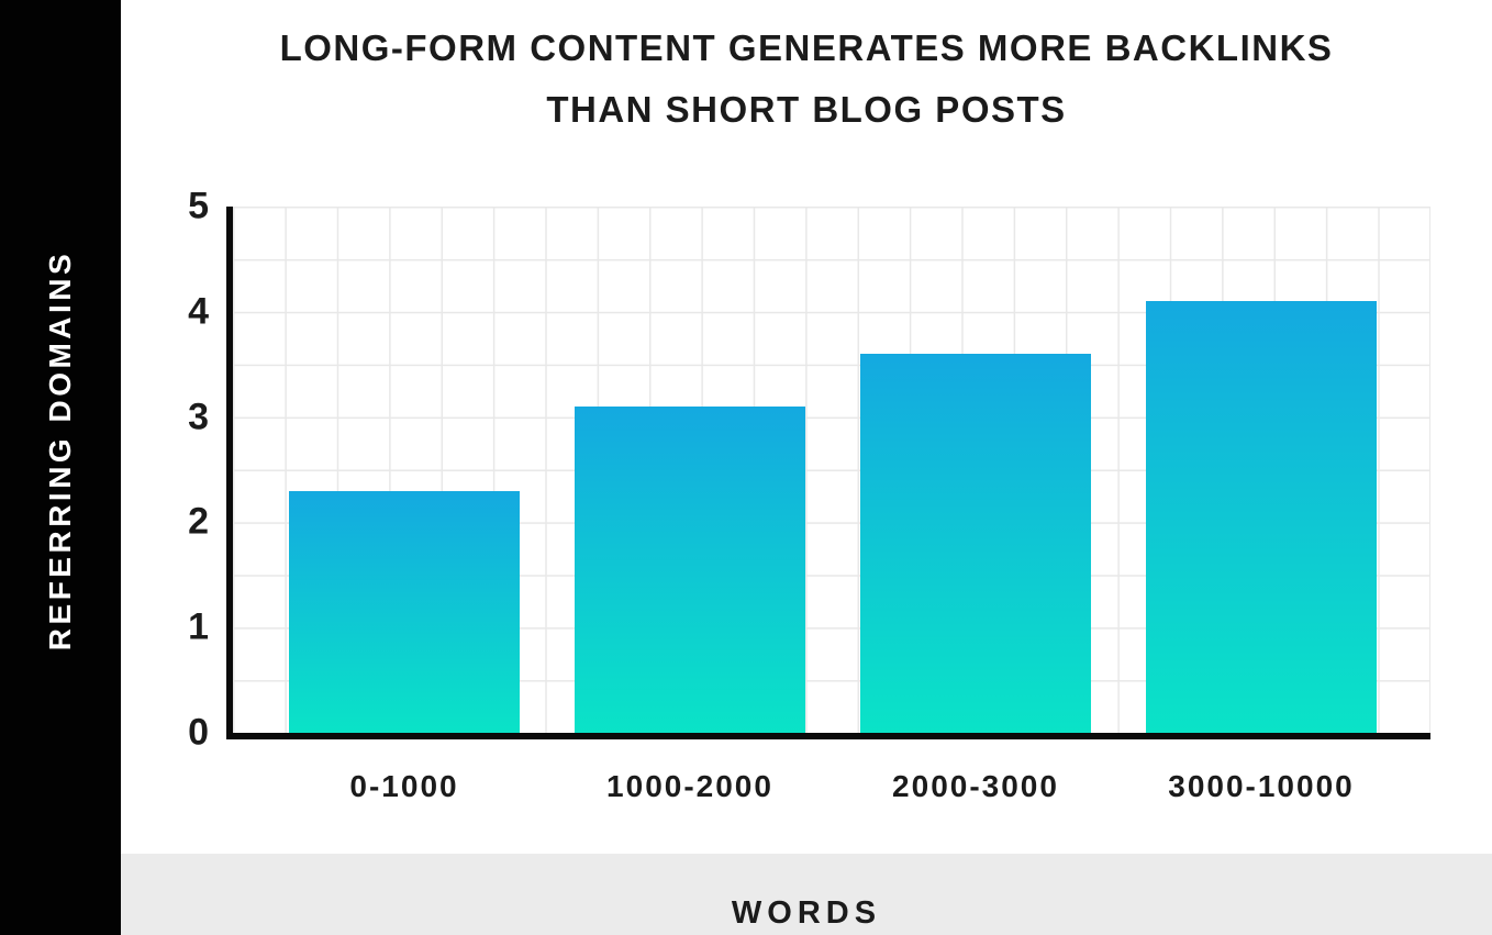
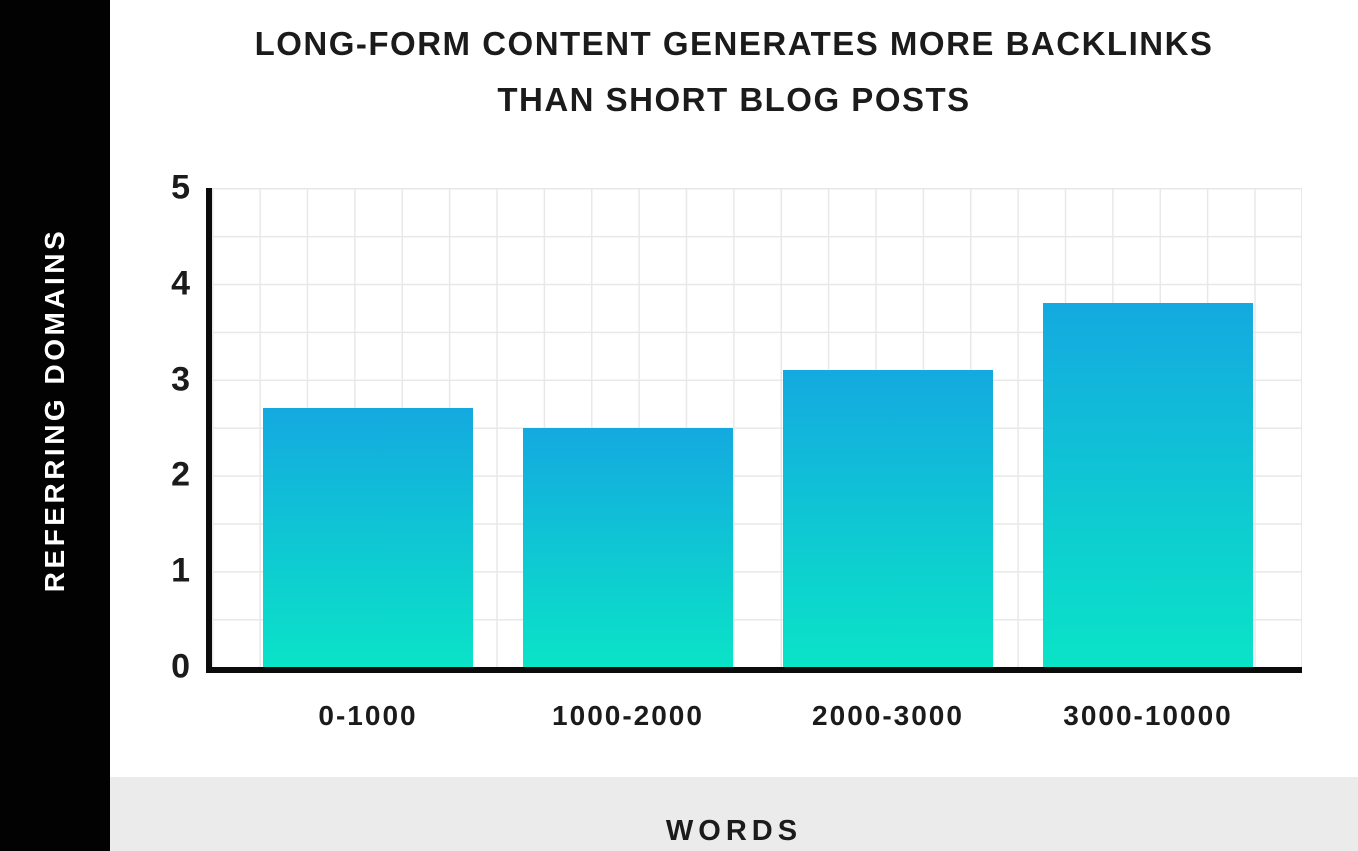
0-1000: 2.3 -> 2.7
1000-2000: 3.1 -> 2.5
2000-3000: 3.6 -> 3.1
3000-10000: 4.1 -> 3.8
